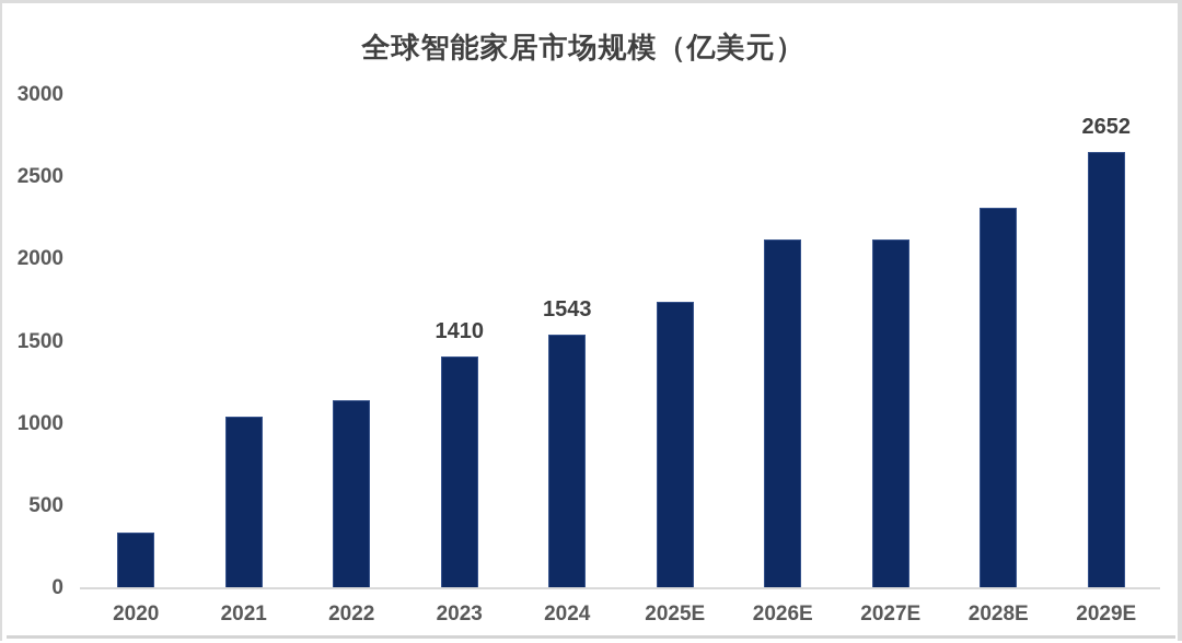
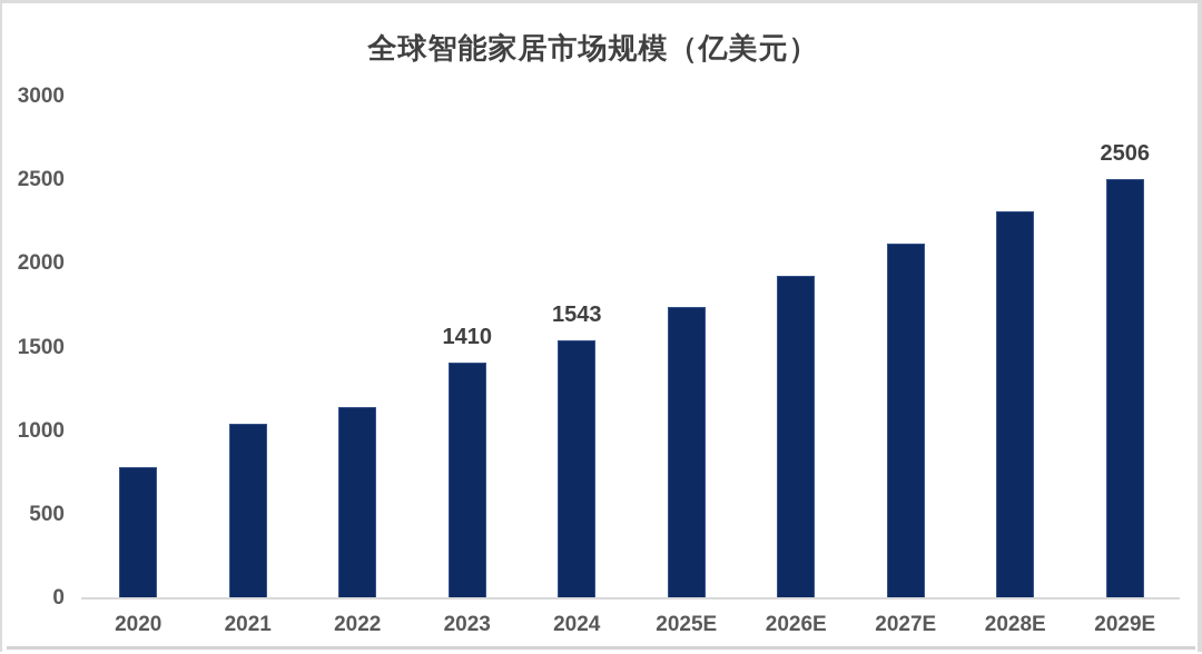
2020: 340 -> 790
2026E: 2120 -> 1930
2029E: 2652 -> 2506
